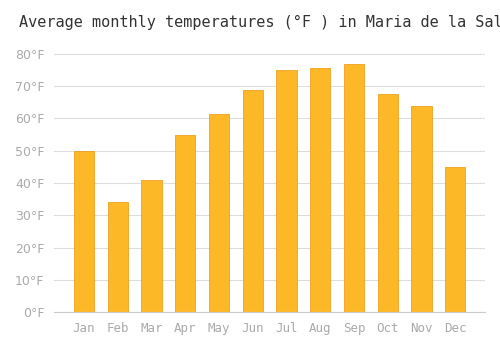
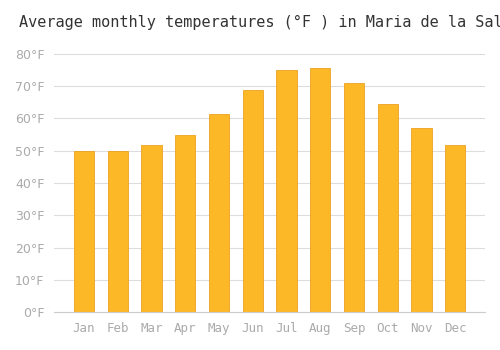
Feb: 34.0°F -> 50.0°F
Mar: 41.0°F -> 51.8°F
Sep: 77.0°F -> 71.1°F
Oct: 67.5°F -> 64.4°F
Nov: 64.0°F -> 57.0°F
Dec: 45.0°F -> 51.8°F
